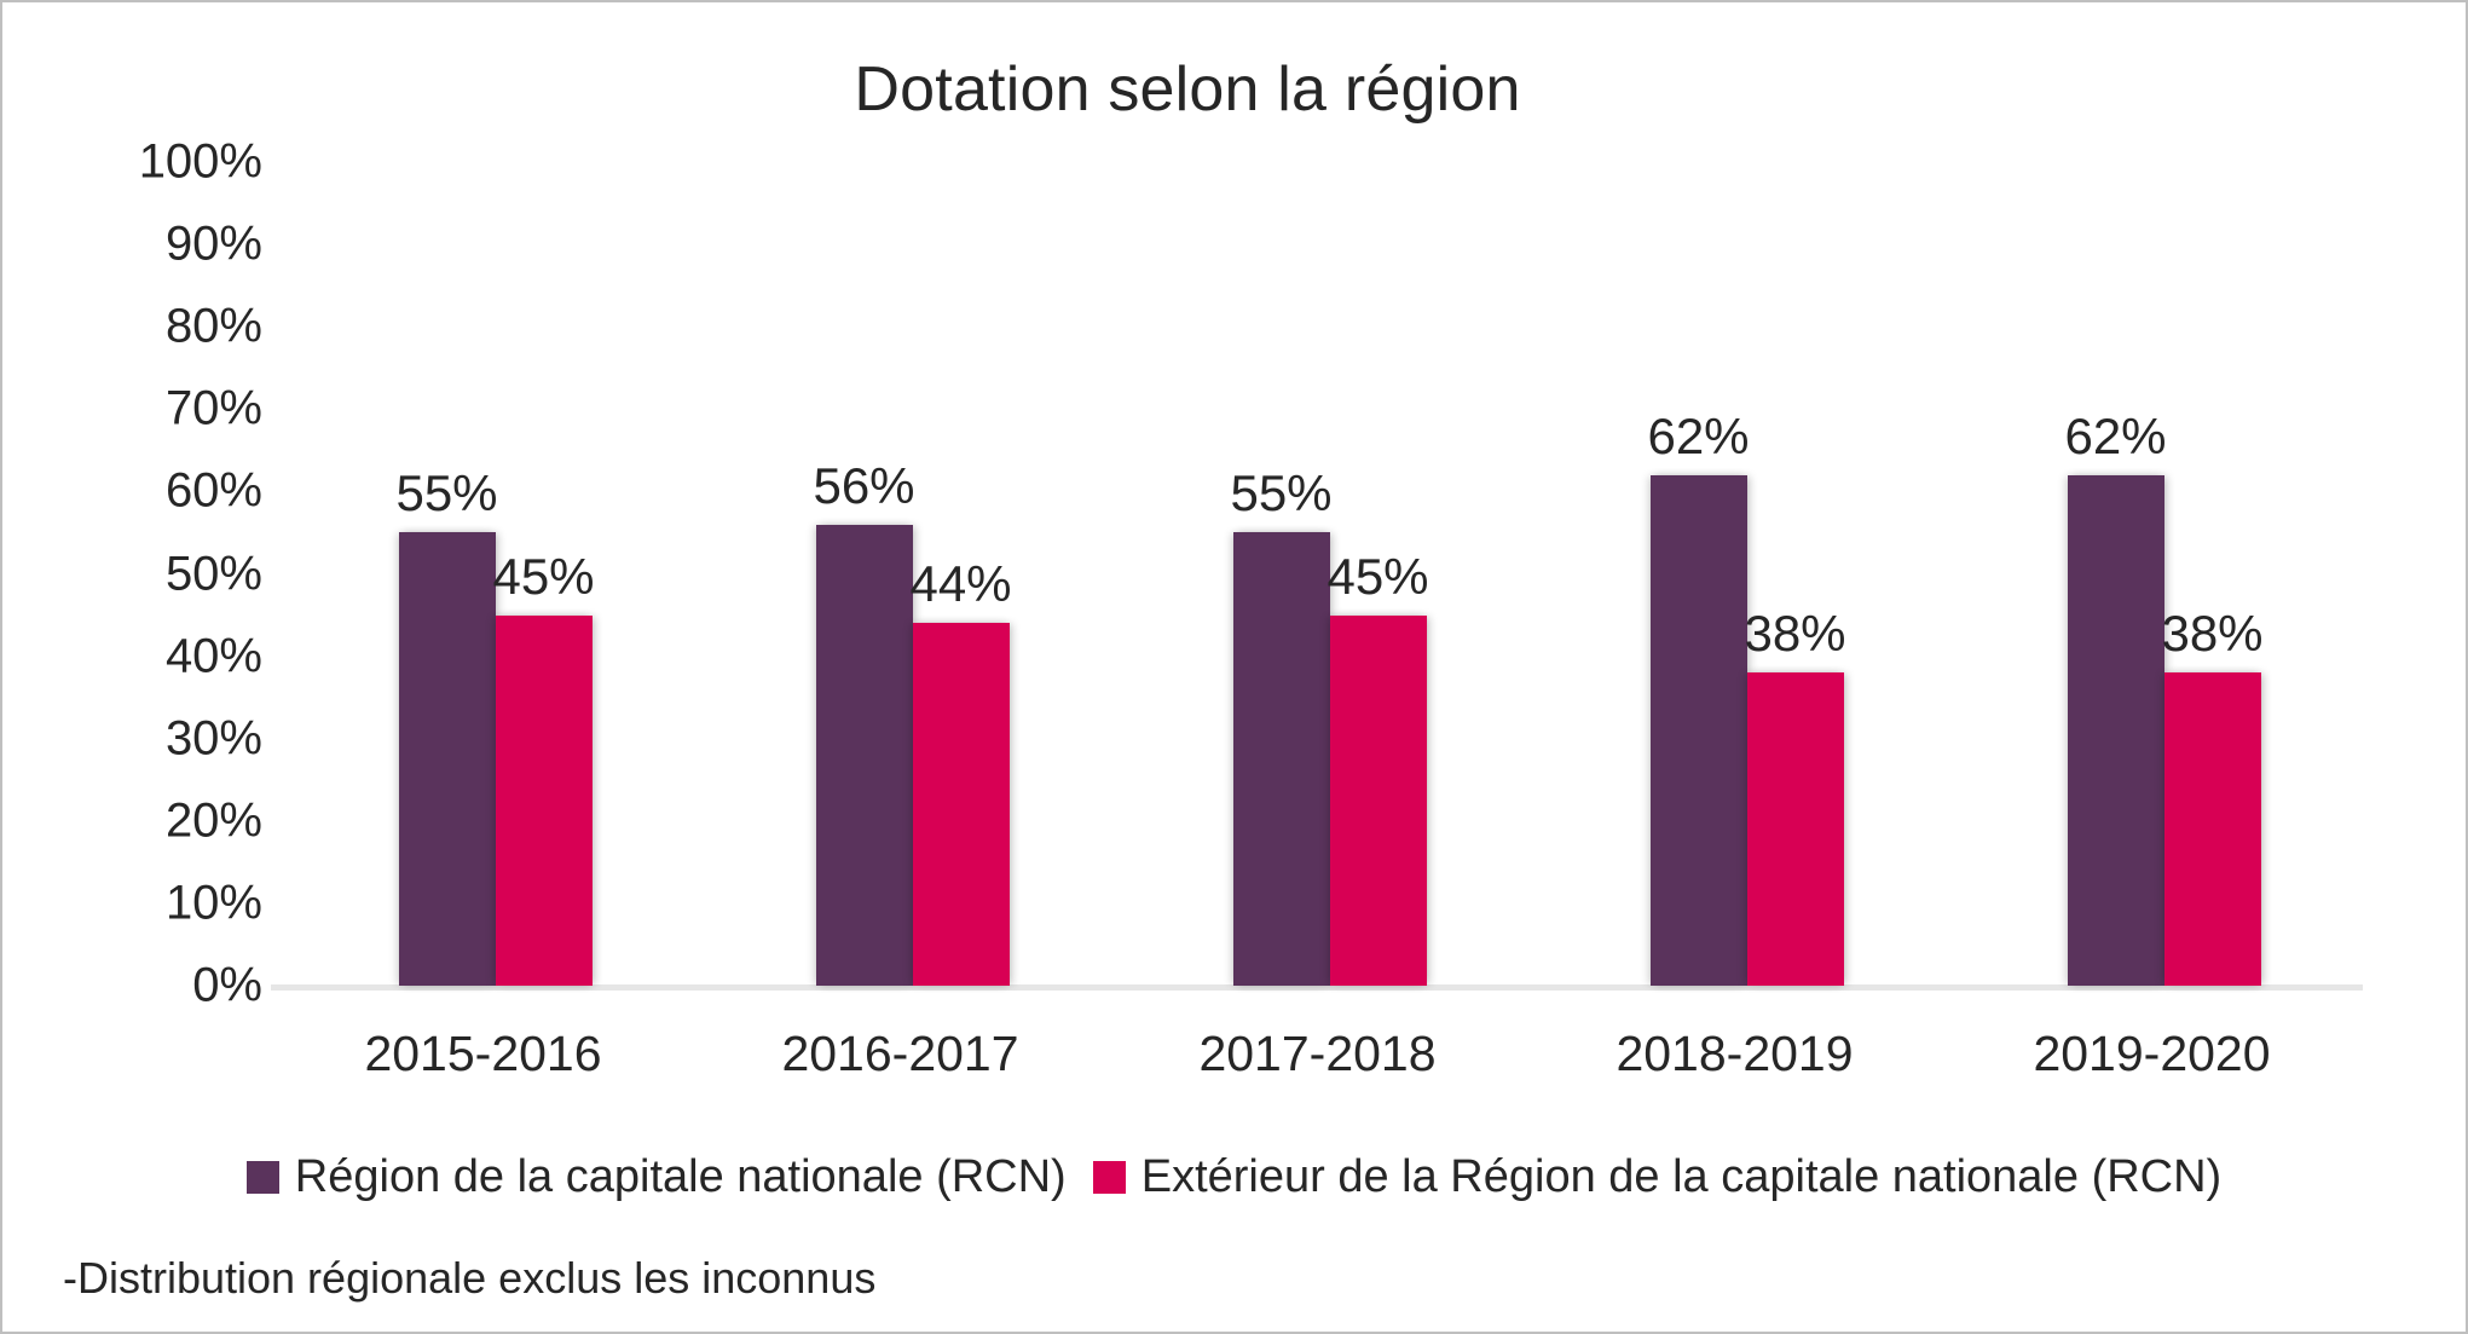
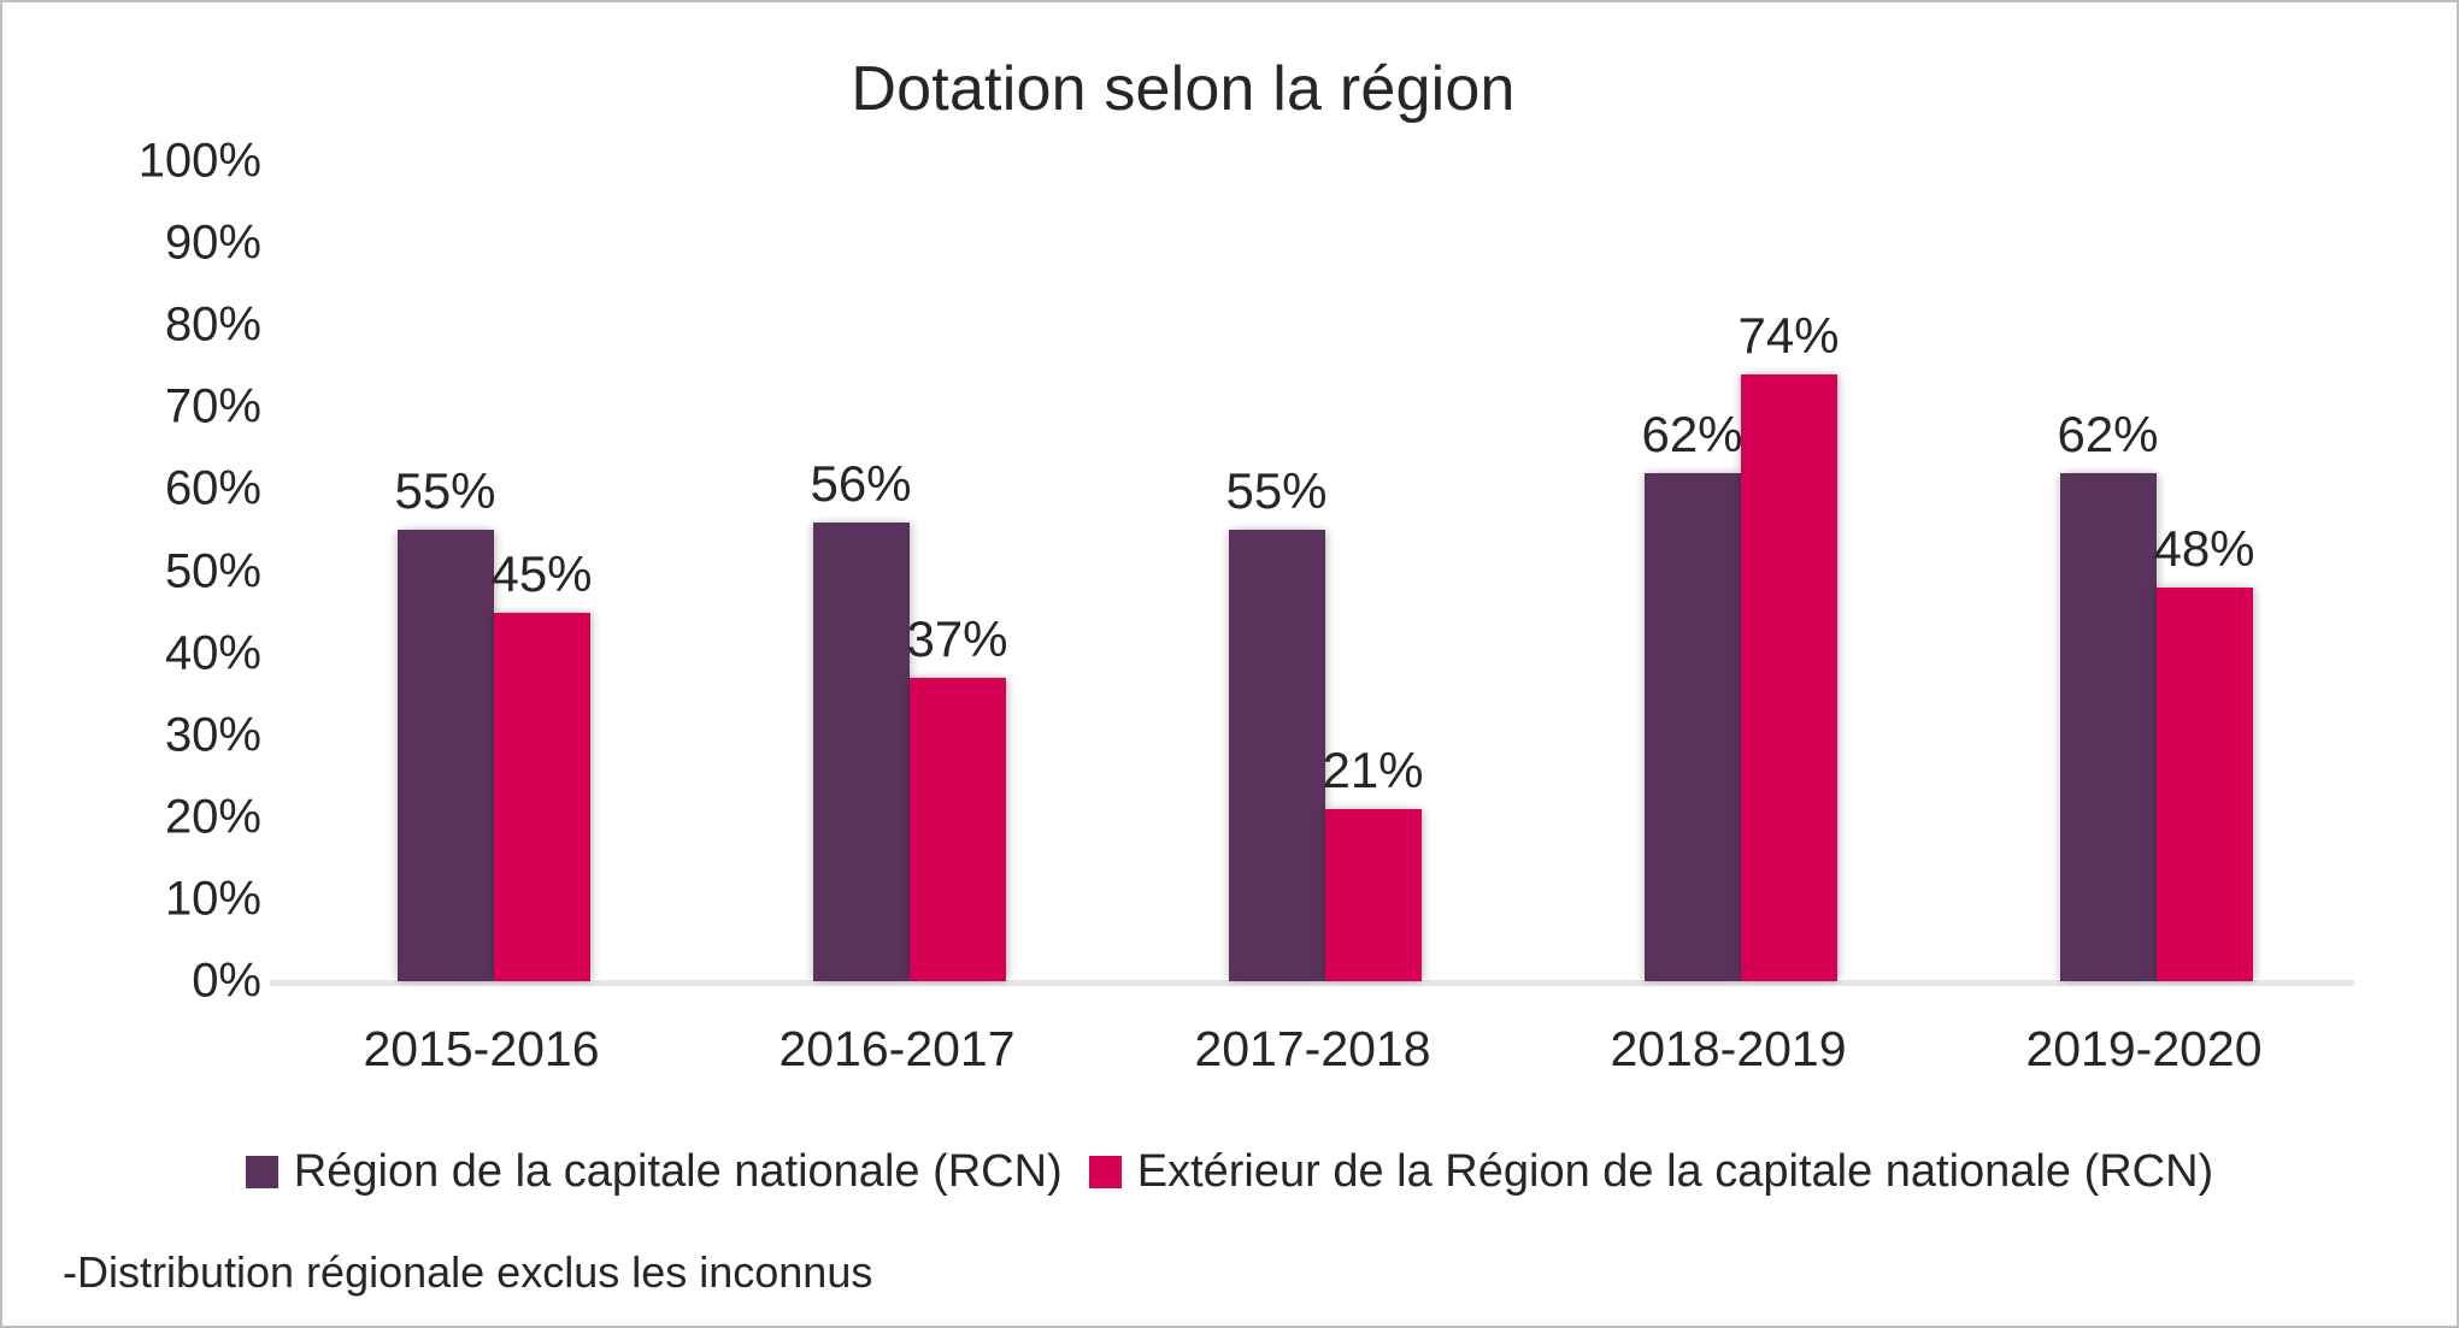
Extérieur de la Région de la capitale nationale (RCN)/2016-2017: 44% -> 37%
Extérieur de la Région de la capitale nationale (RCN)/2017-2018: 45% -> 21%
Extérieur de la Région de la capitale nationale (RCN)/2018-2019: 38% -> 74%
Extérieur de la Région de la capitale nationale (RCN)/2019-2020: 38% -> 48%
